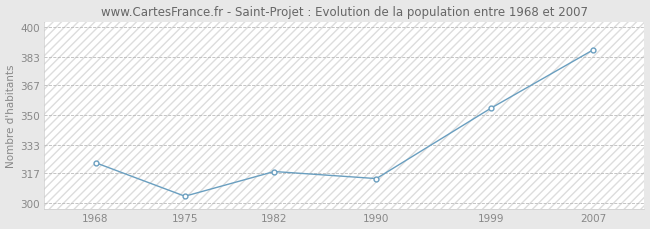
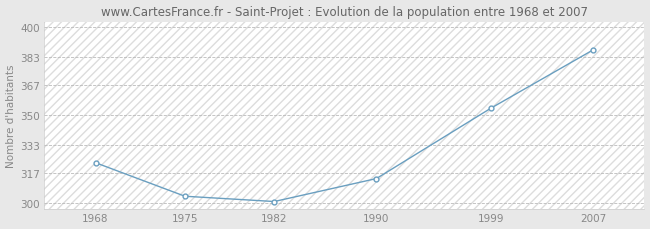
1982: 318 -> 301
